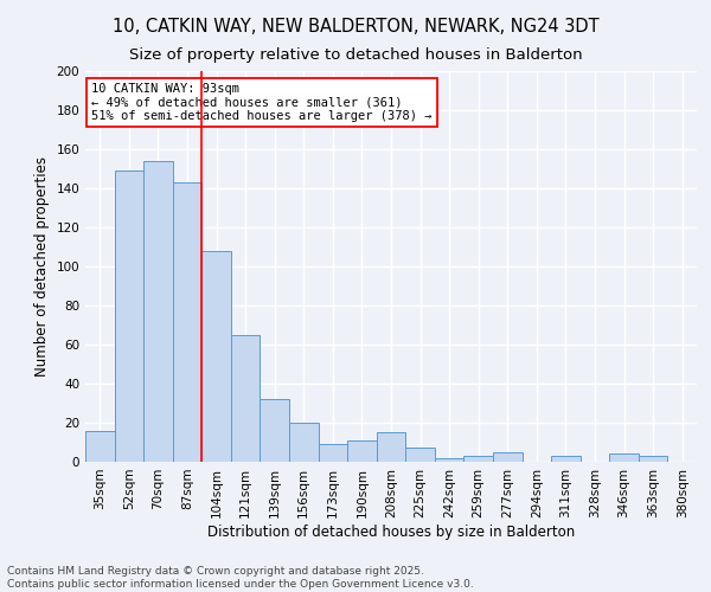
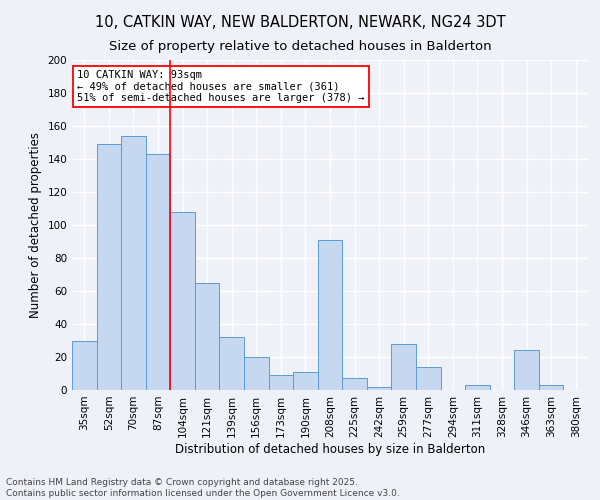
35sqm: 16 -> 30
208sqm: 15 -> 91
259sqm: 3 -> 28
277sqm: 5 -> 14
346sqm: 4 -> 24
